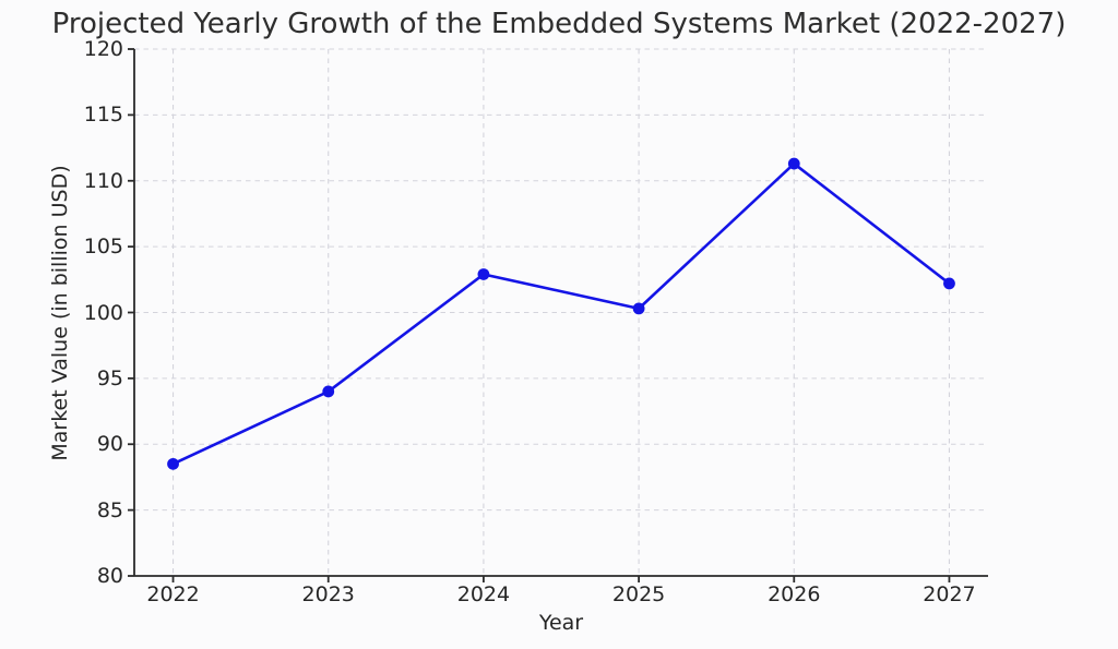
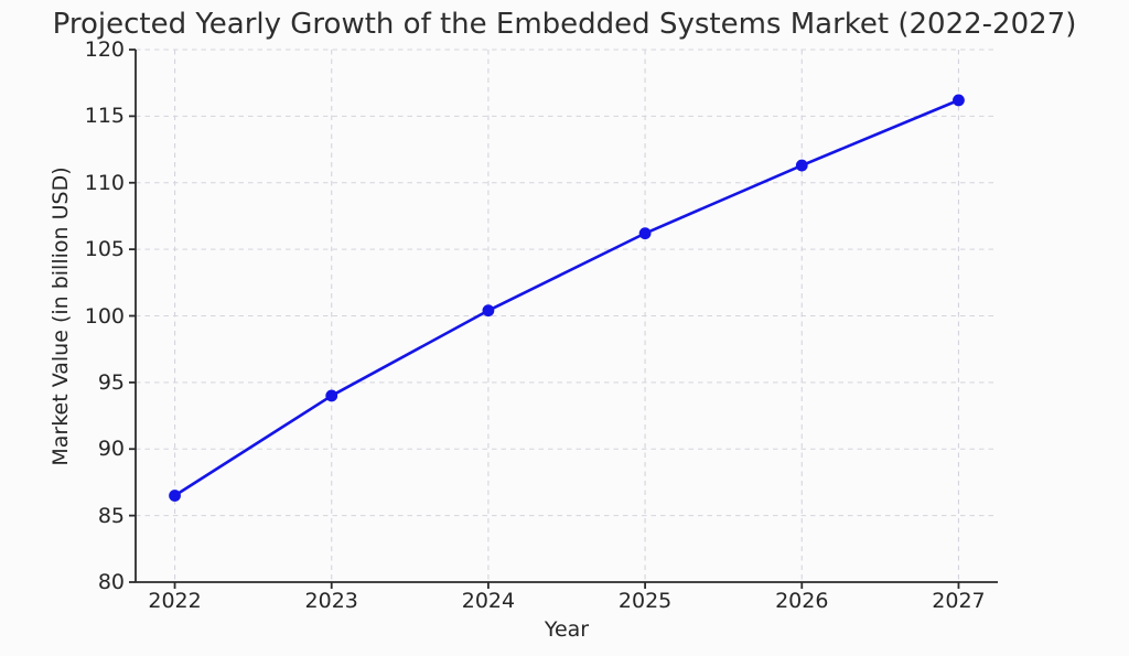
2022: 88.5 -> 86.5
2024: 102.9 -> 100.4
2025: 100.3 -> 106.2
2027: 102.2 -> 116.2
